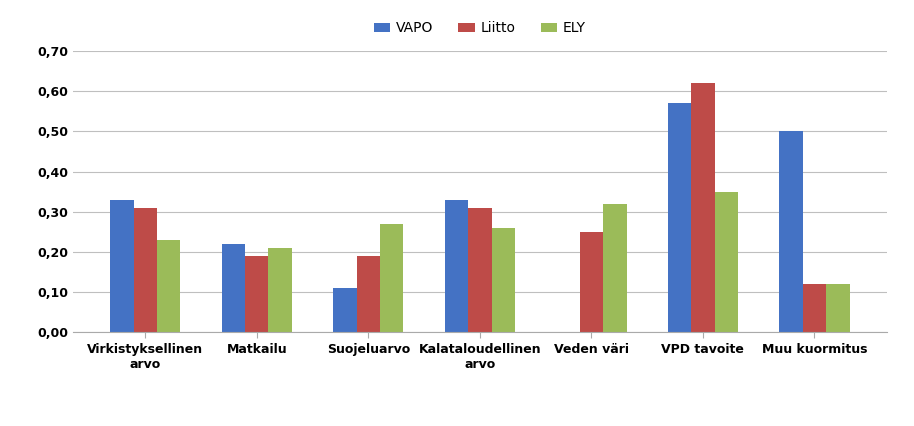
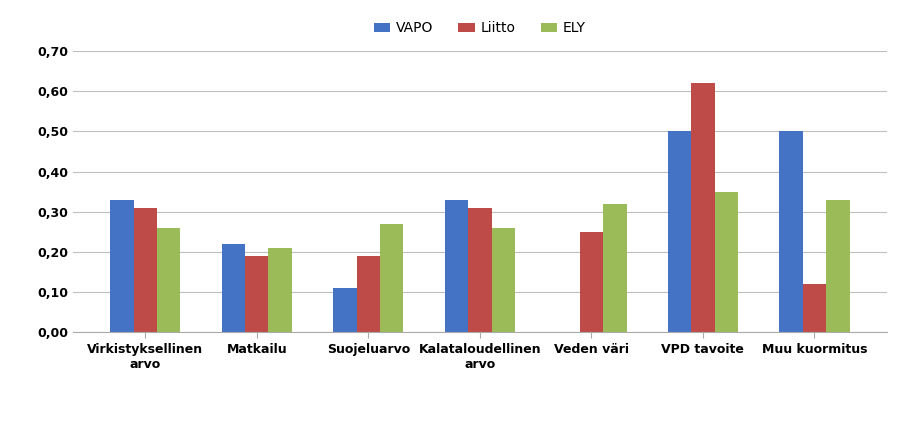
ELY/Virkistyksellinen arvo: 0,23 -> 0,26
VAPO/VPD tavoite: 0,57 -> 0,50
ELY/Muu kuormitus: 0,12 -> 0,33
